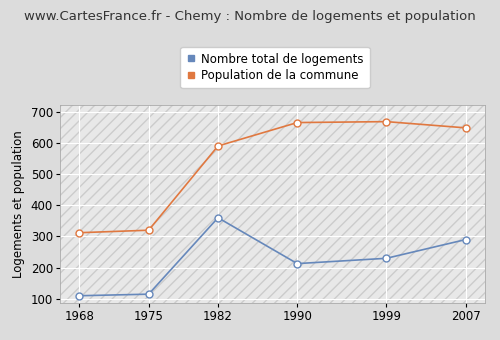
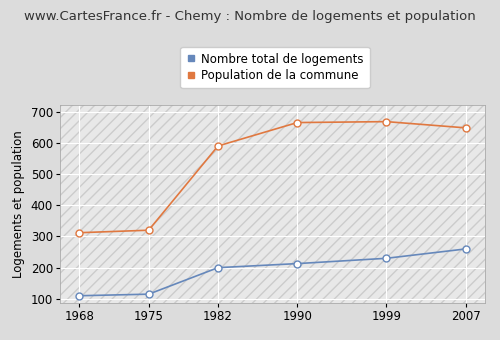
Nombre total de logements/1982: 360 -> 200
Nombre total de logements/2007: 290 -> 260
